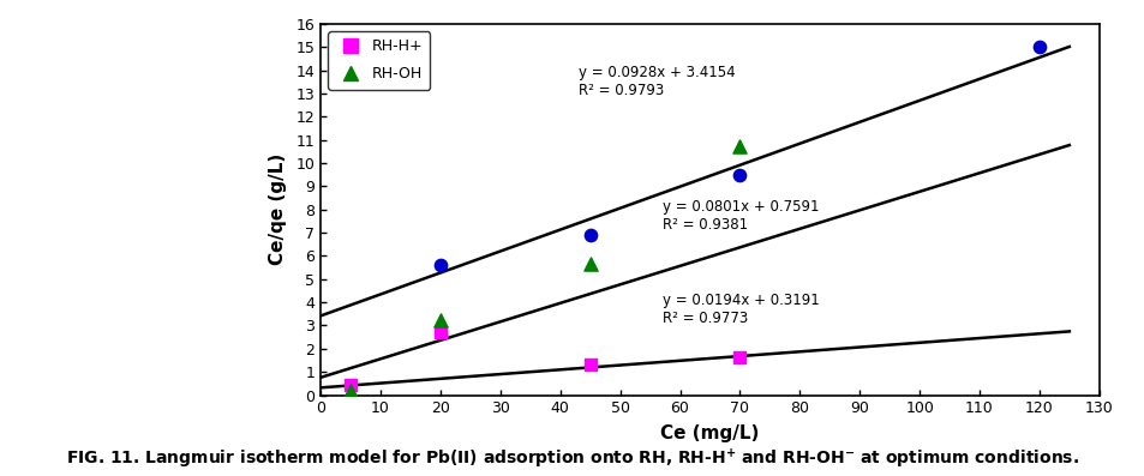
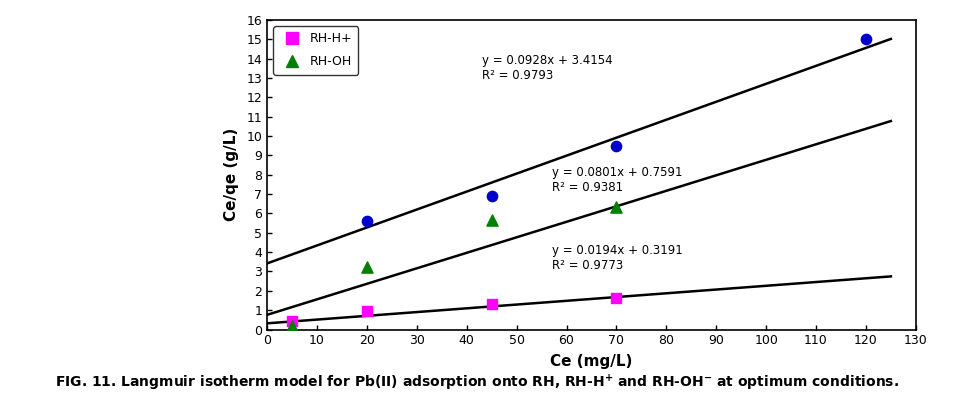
RH-H+/20: 2.7 -> 0.9
RH-OH/70: 10.7 -> 6.3
